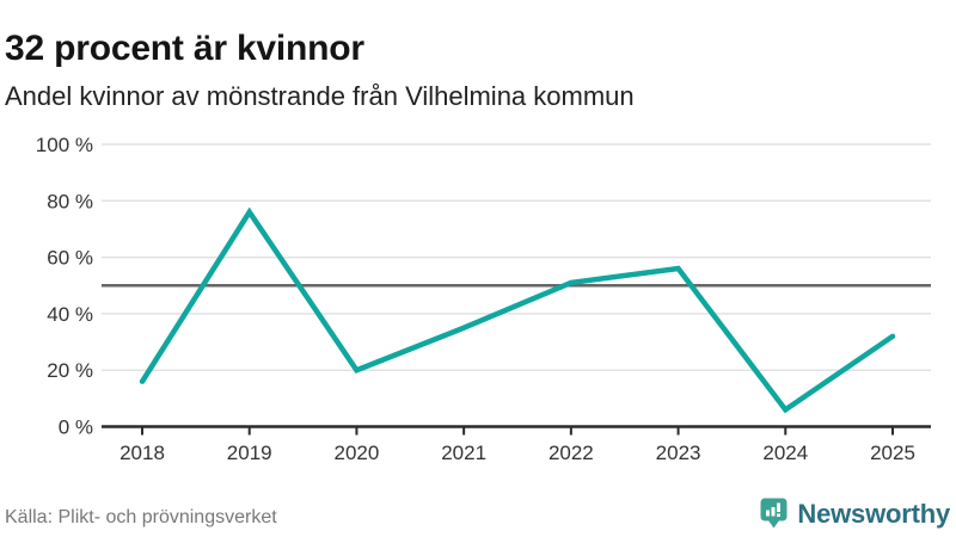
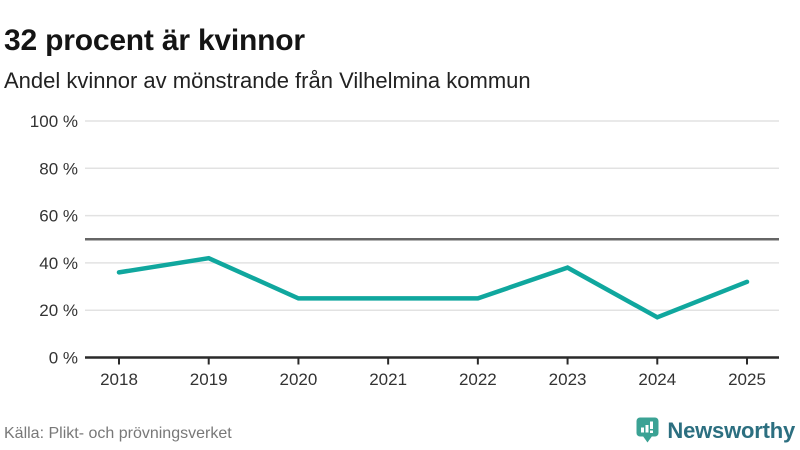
2018: 16% -> 36%
2019: 76% -> 42%
2020: 20% -> 25%
2021: 35% -> 25%
2022: 51% -> 25%
2023: 56% -> 38%
2024: 6% -> 17%
